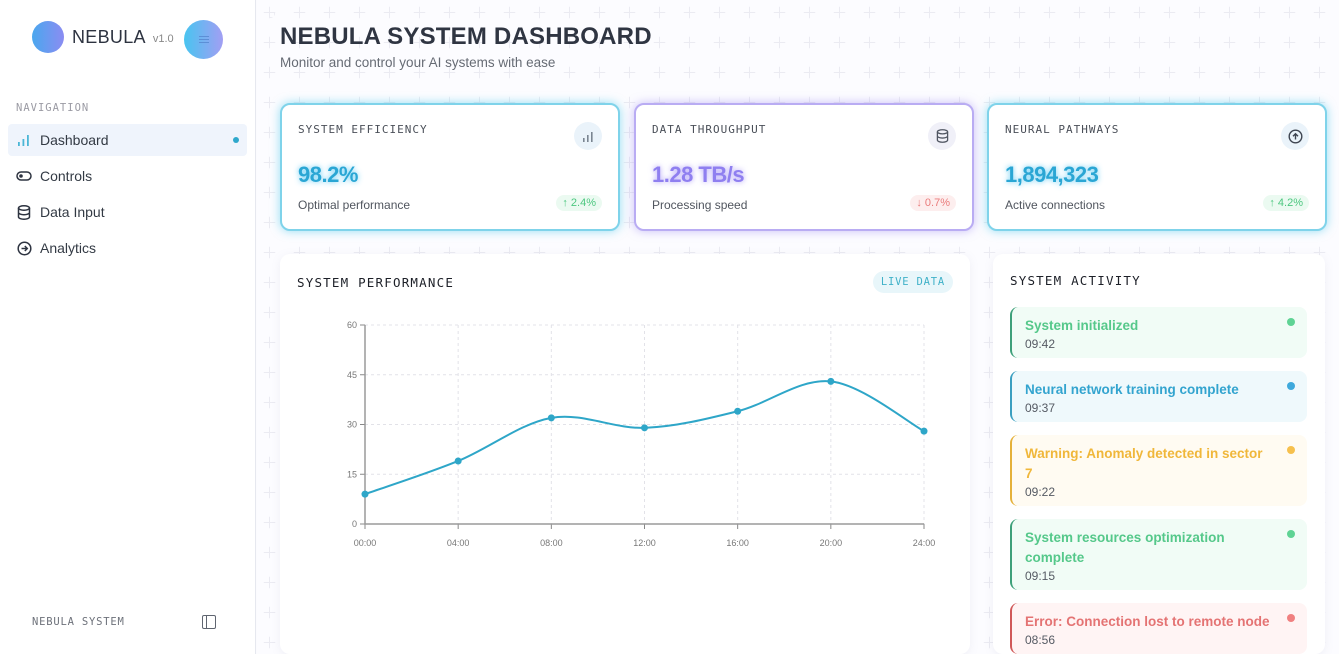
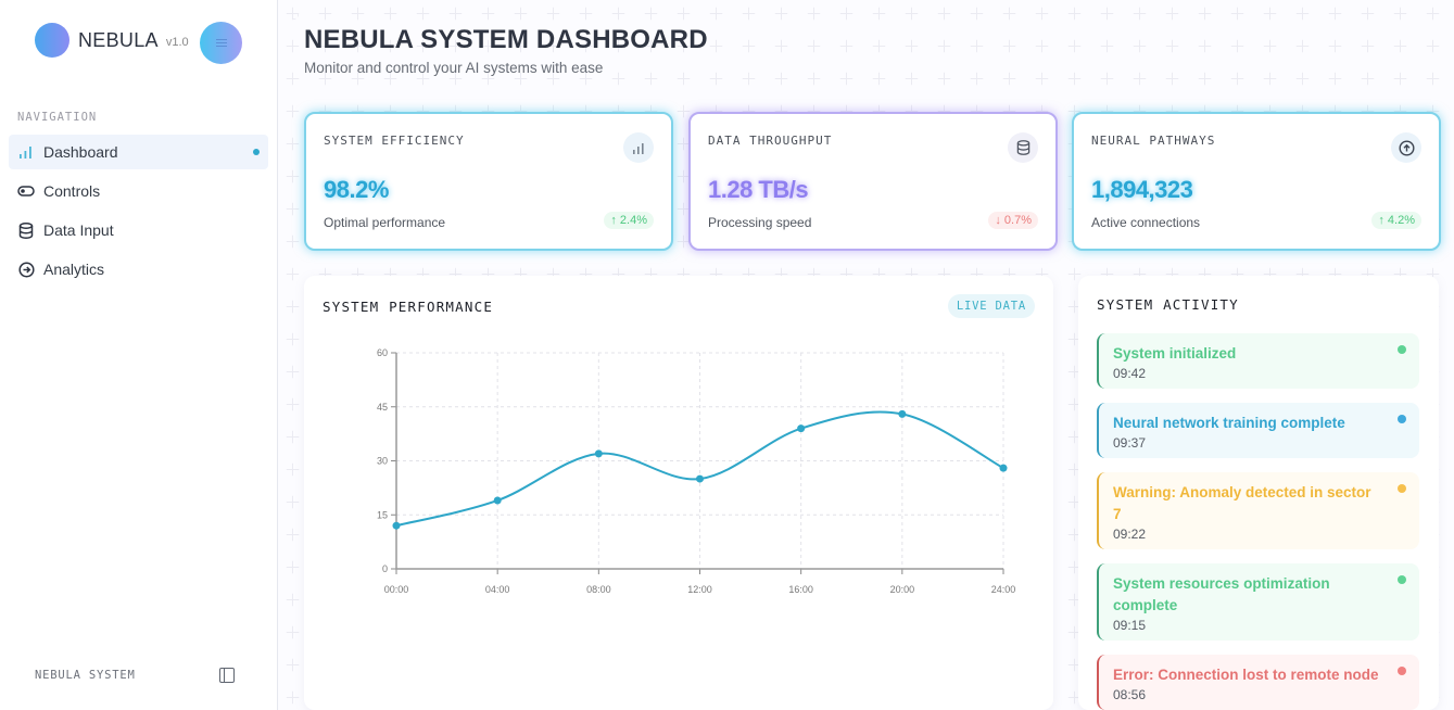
00:00: 9 -> 12
12:00: 29 -> 25
16:00: 34 -> 39
